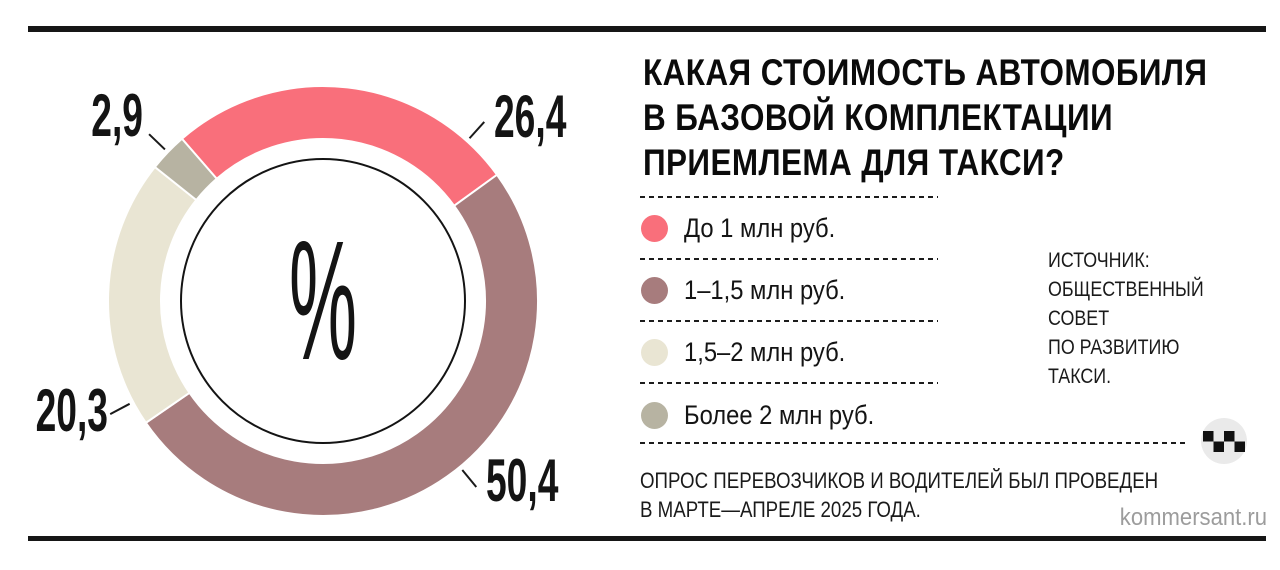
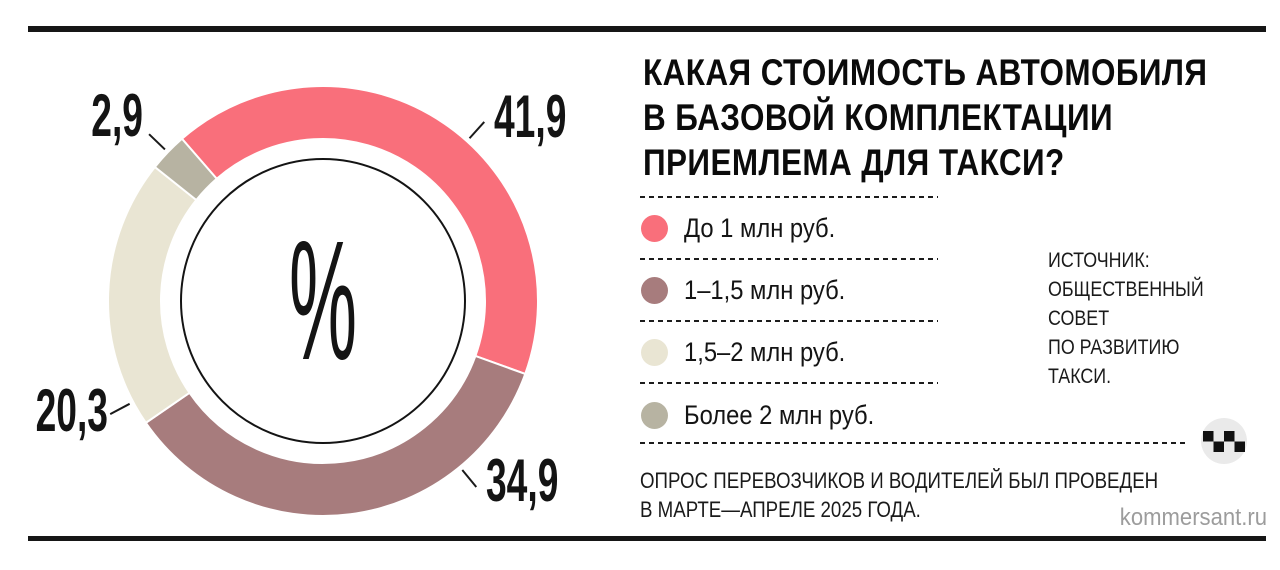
До 1 млн руб.: 26,4 -> 41,9
1–1,5 млн руб.: 50,4 -> 34,9
